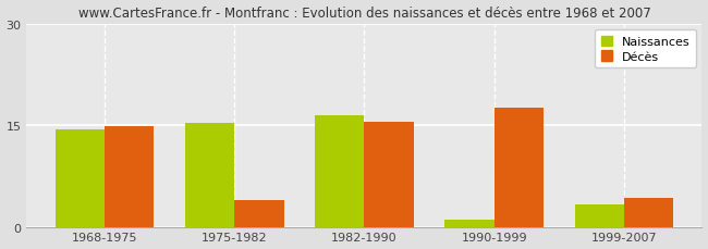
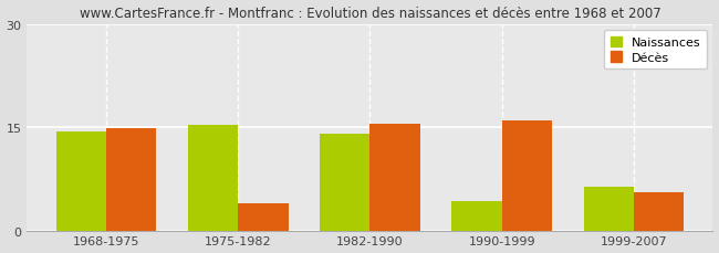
Naissances/1982-1990: 16.5 -> 14.0
Naissances/1990-1999: 1.1 -> 4.2
Décès/1990-1999: 17.5 -> 16.0
Naissances/1999-2007: 3.3 -> 6.4
Décès/1999-2007: 4.2 -> 5.6
